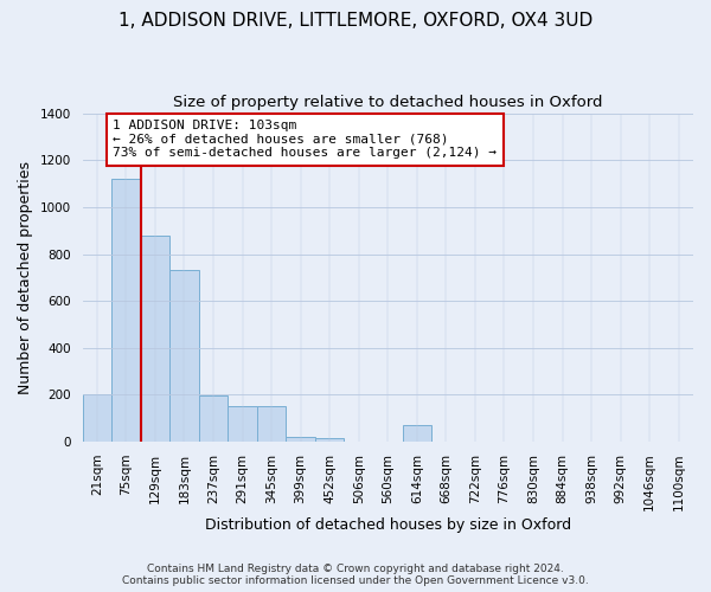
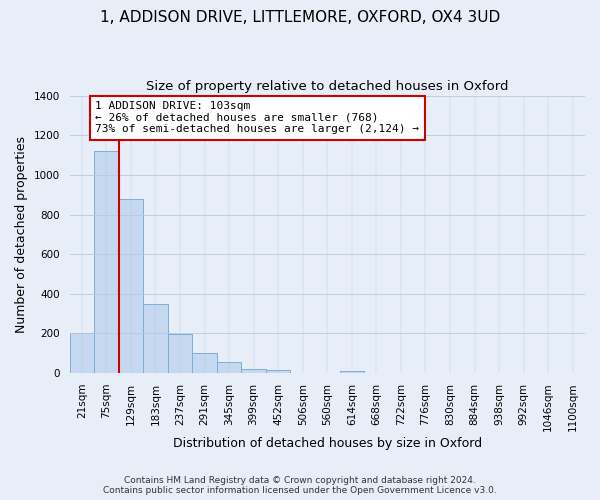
183sqm: 730 -> 350
291sqm: 150 -> 100
345sqm: 150 -> 60
614sqm: 70 -> 10
